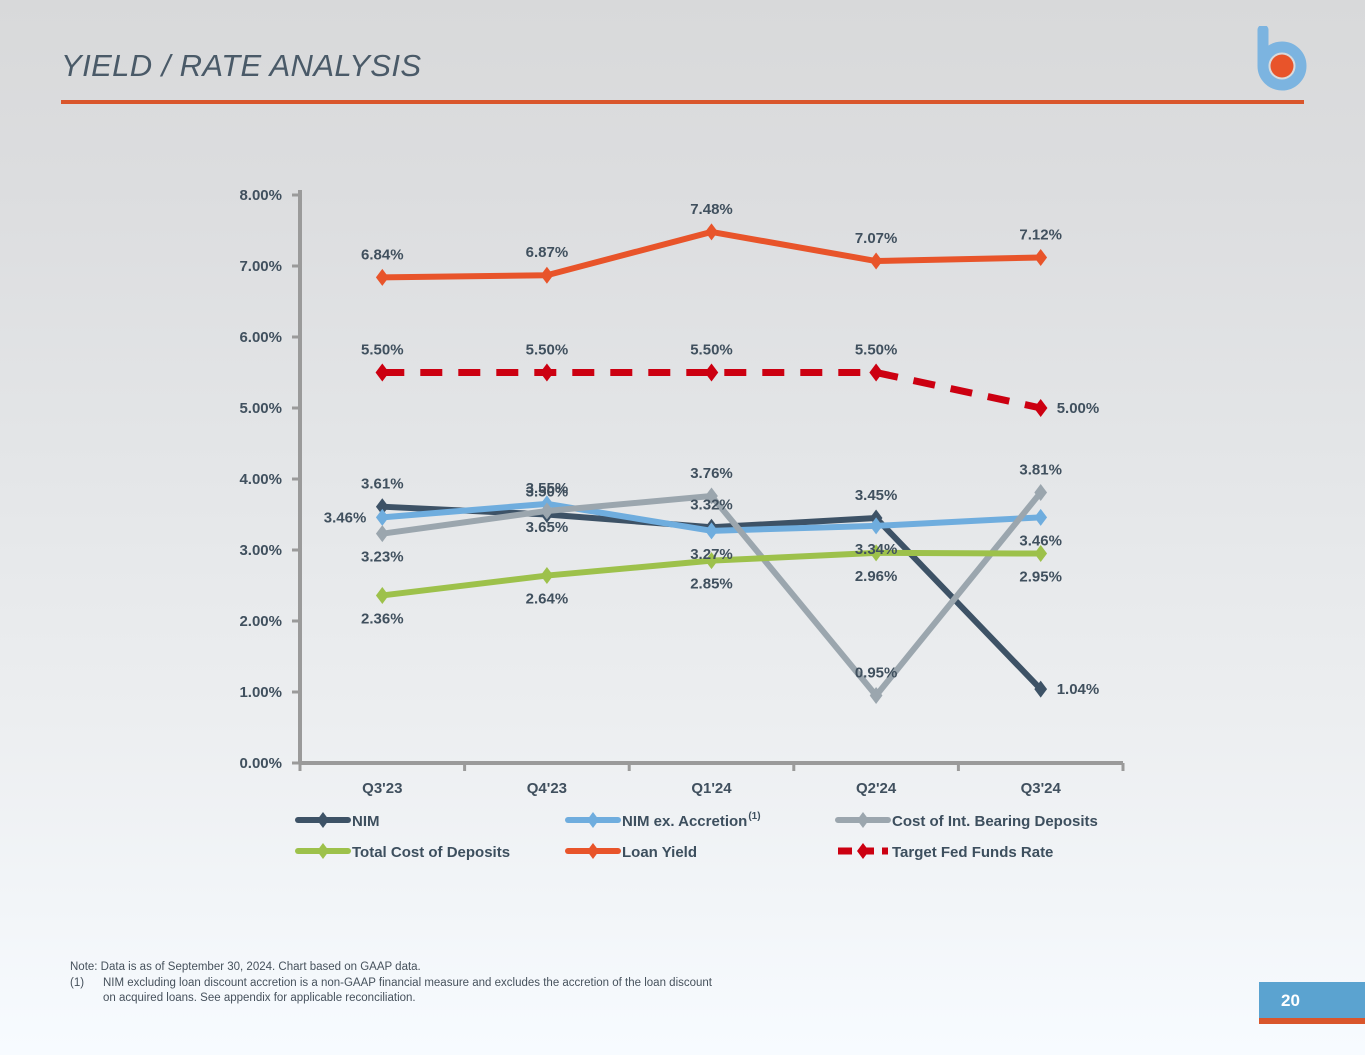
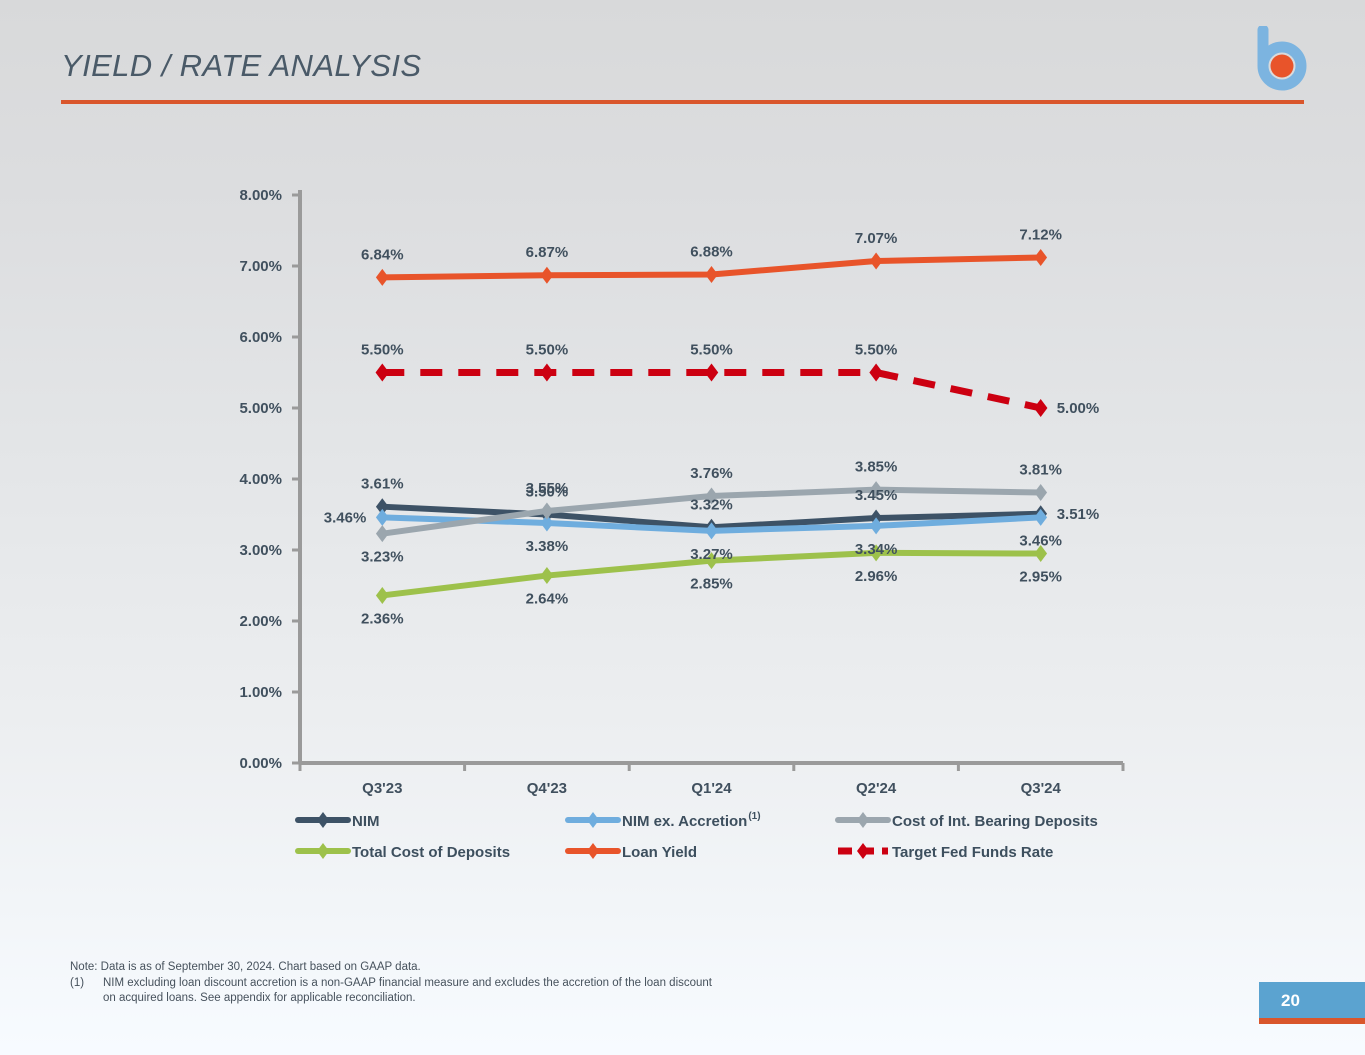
NIM ex. Accretion/Q4'23: 3.65% -> 3.38%
Loan Yield/Q1'24: 7.48% -> 6.88%
Cost of Int. Bearing Deposits/Q2'24: 0.95% -> 3.85%
NIM/Q3'24: 1.04% -> 3.51%
